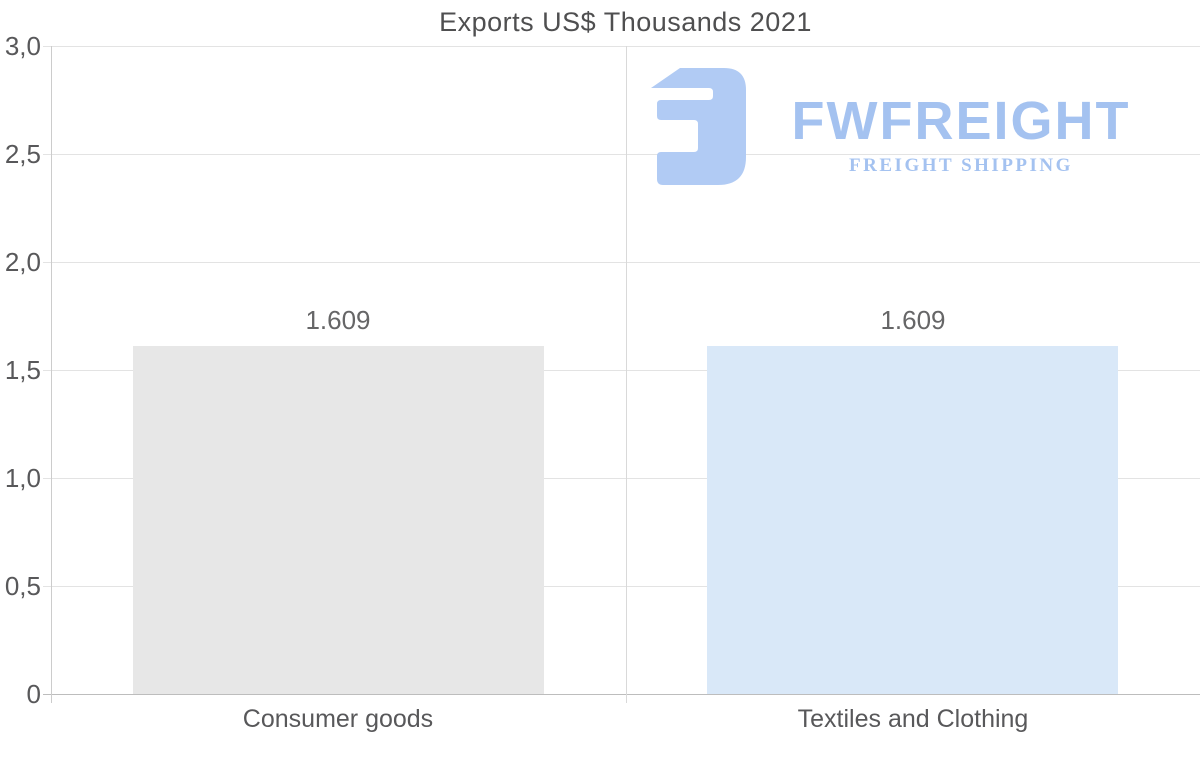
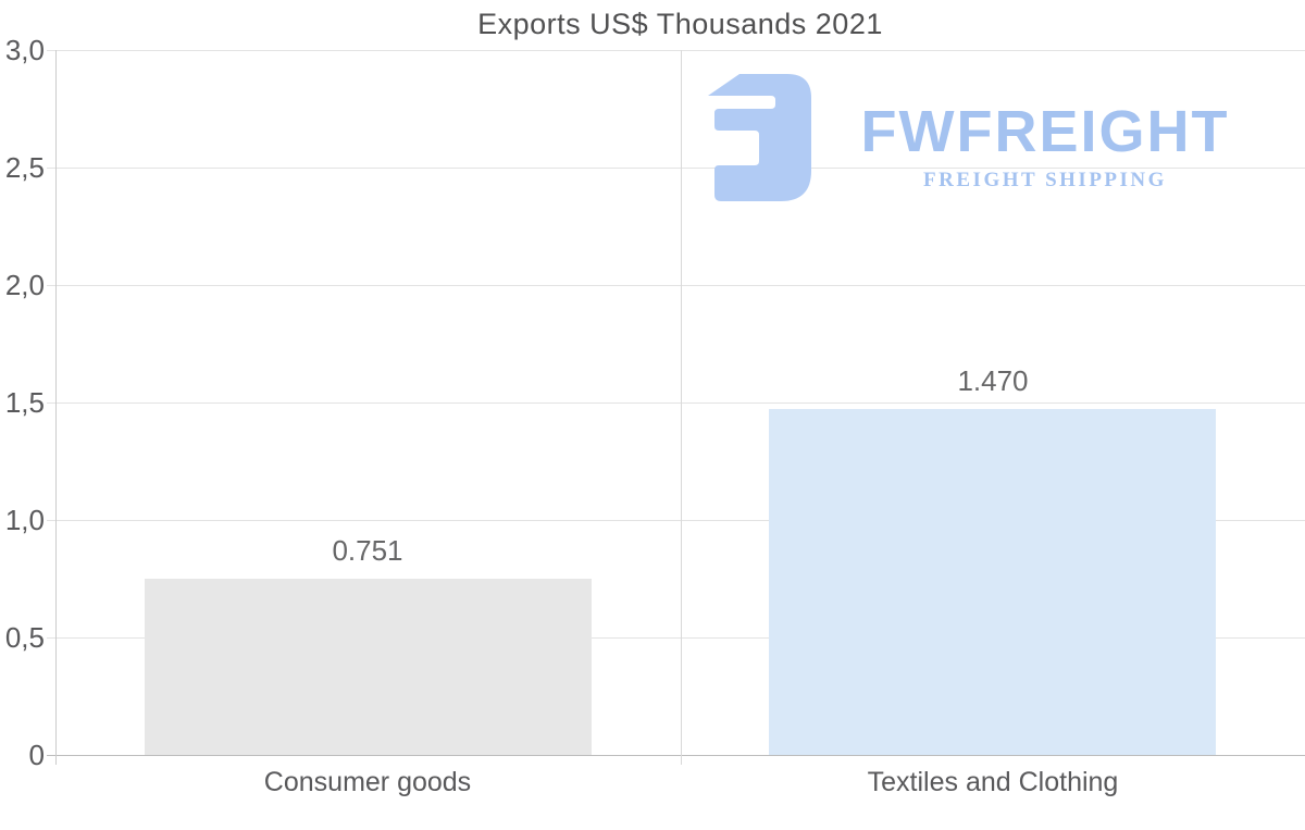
Consumer goods: 1.609 -> 0.751
Textiles and Clothing: 1.609 -> 1.470
